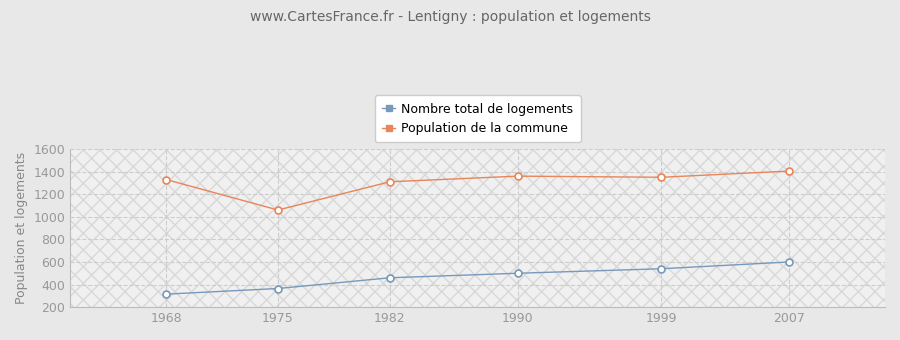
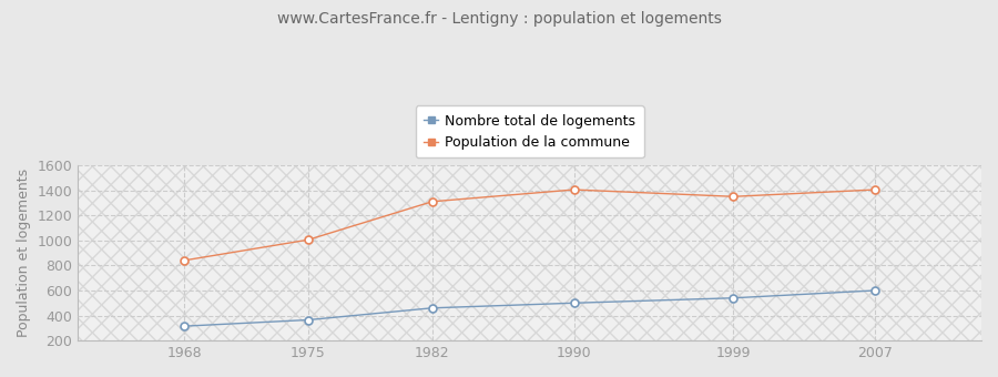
Population de la commune/1968: 1330 -> 840
Population de la commune/1975: 1060 -> 1000
Population de la commune/1990: 1360 -> 1400
